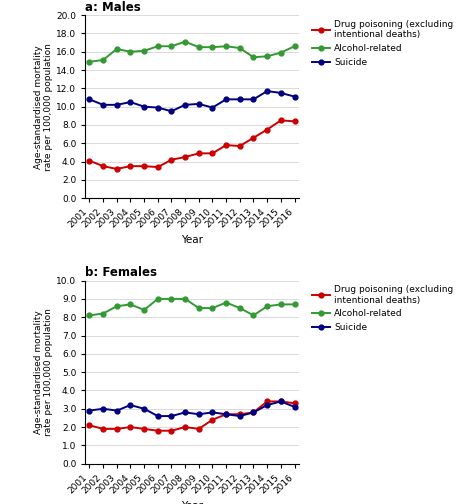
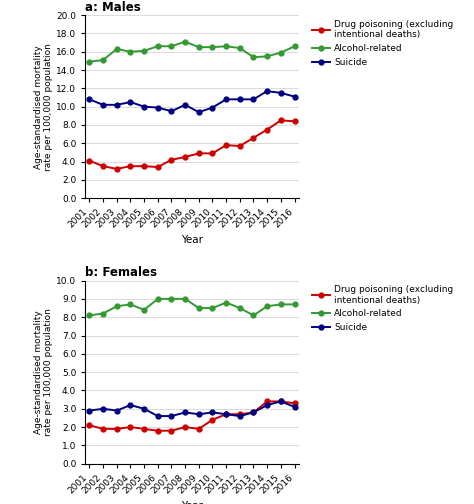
a: Males/Suicide/2009: 10.3 -> 9.4
